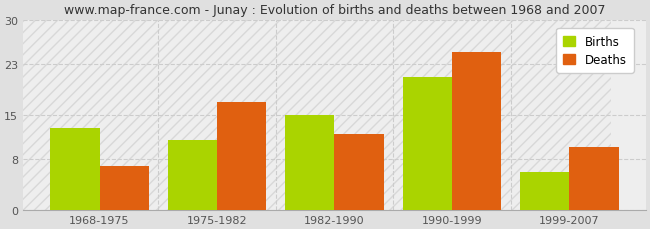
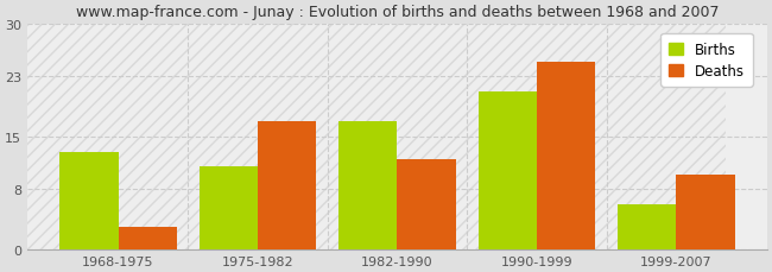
Deaths/1968-1975: 7 -> 3
Births/1982-1990: 15 -> 17
